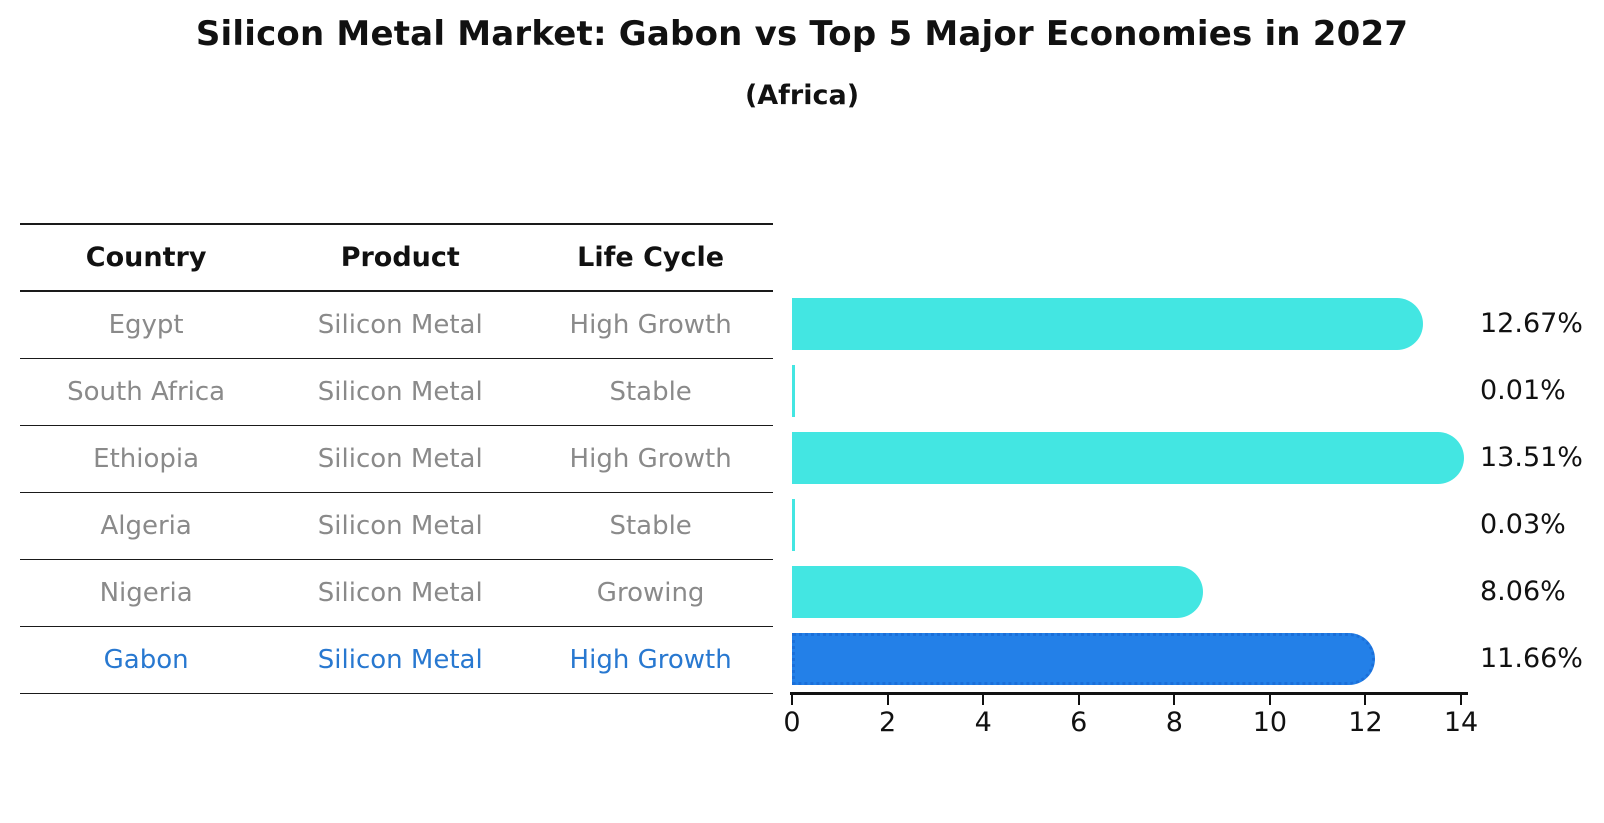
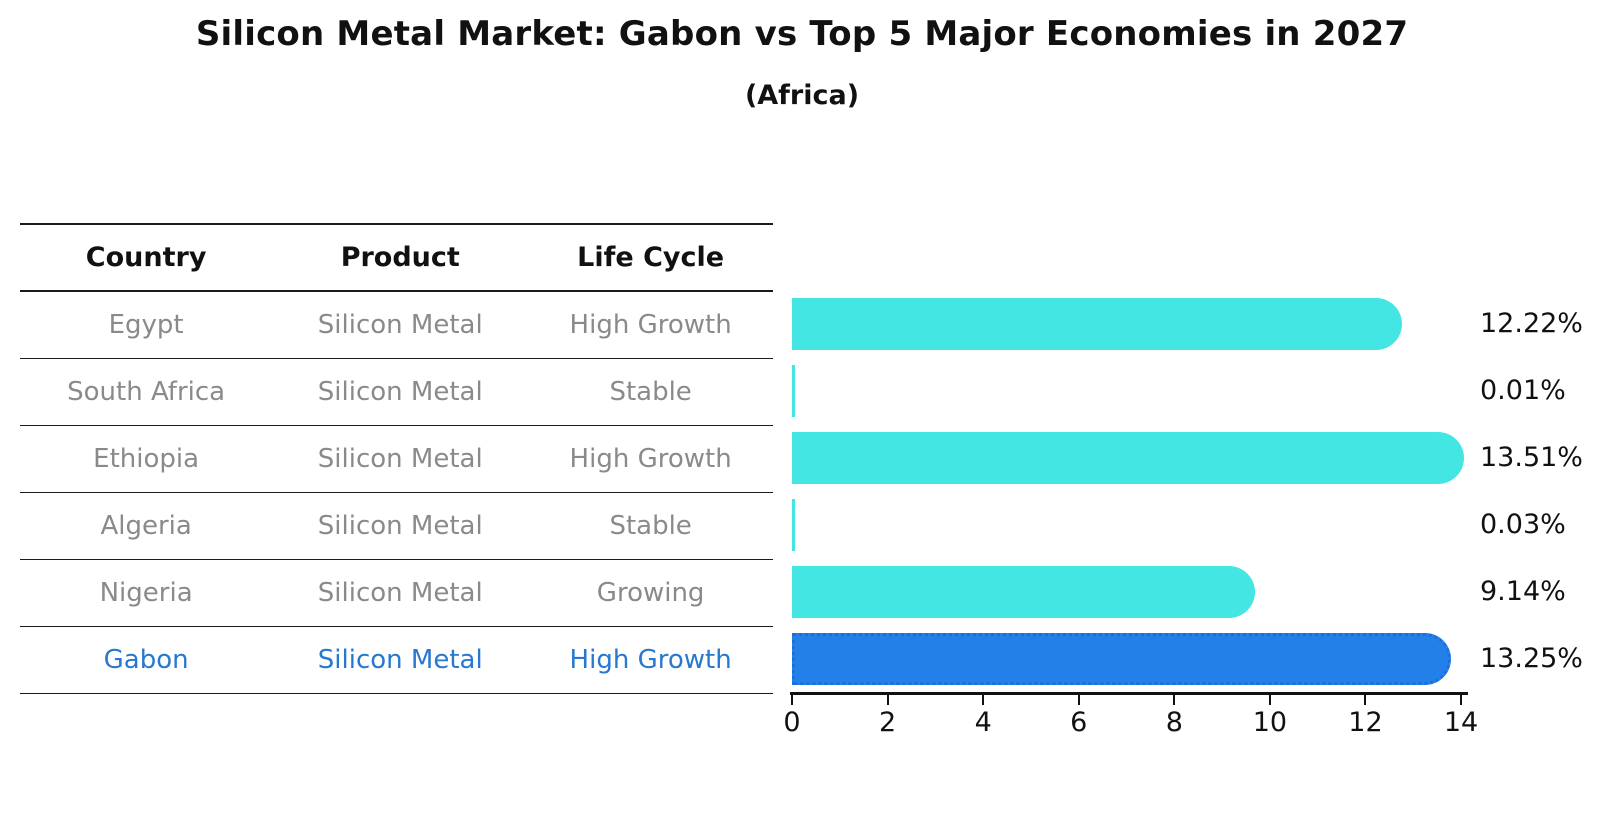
Egypt: 12.67% -> 12.22%
Nigeria: 8.06% -> 9.14%
Gabon: 11.66% -> 13.25%
